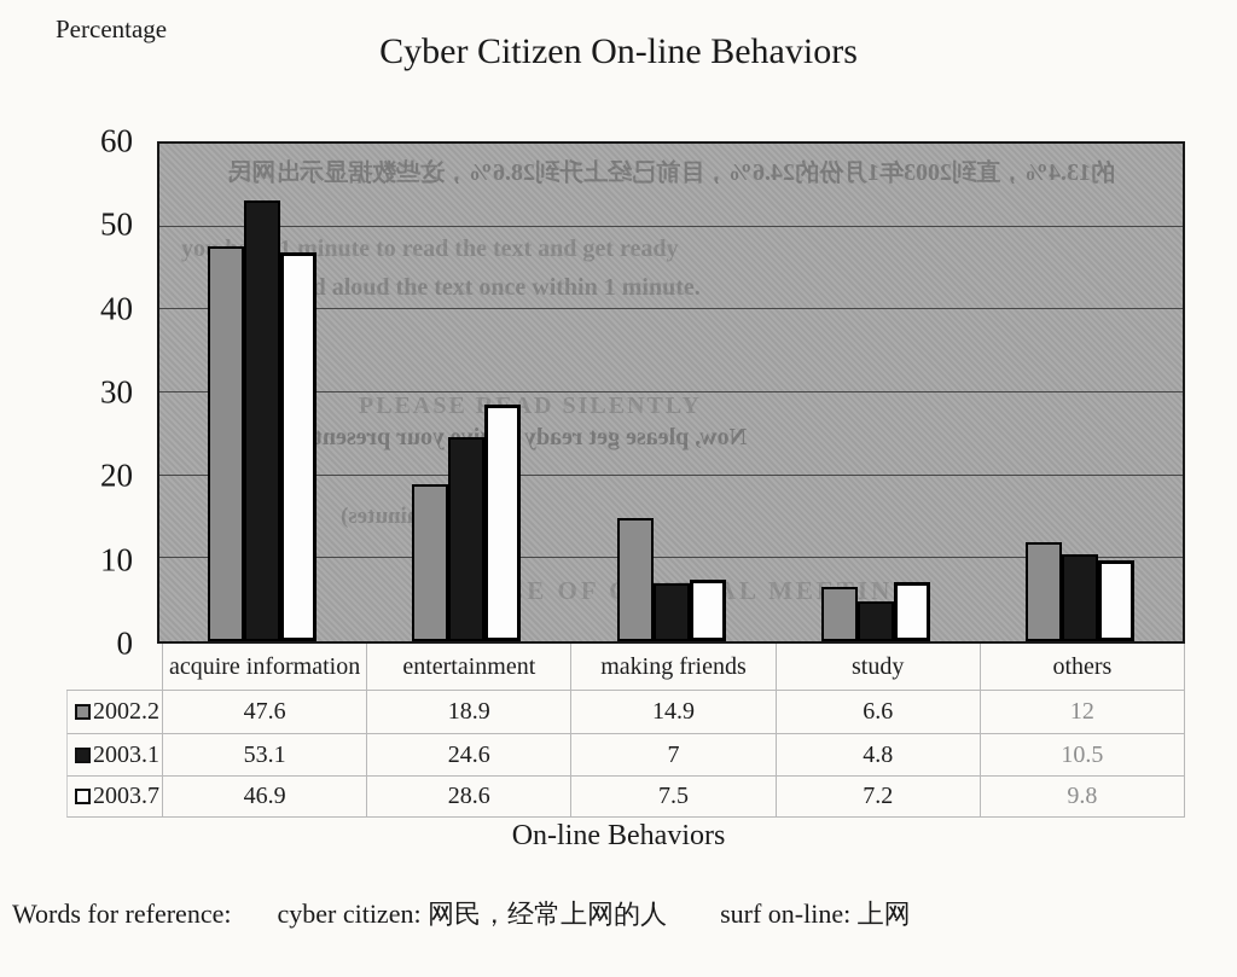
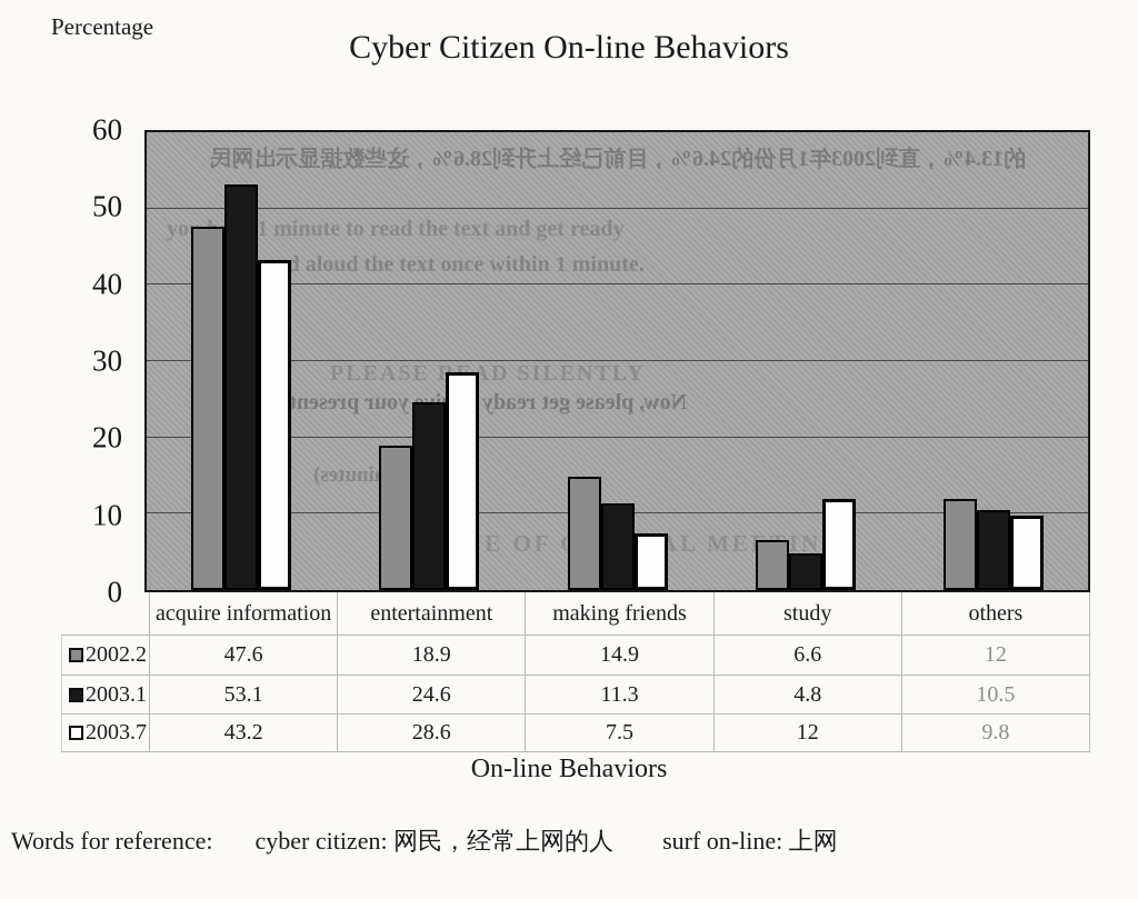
2003.7/acquire information: 46.9 -> 43.2
2003.1/making friends: 7 -> 11.3
2003.7/study: 7.2 -> 12
